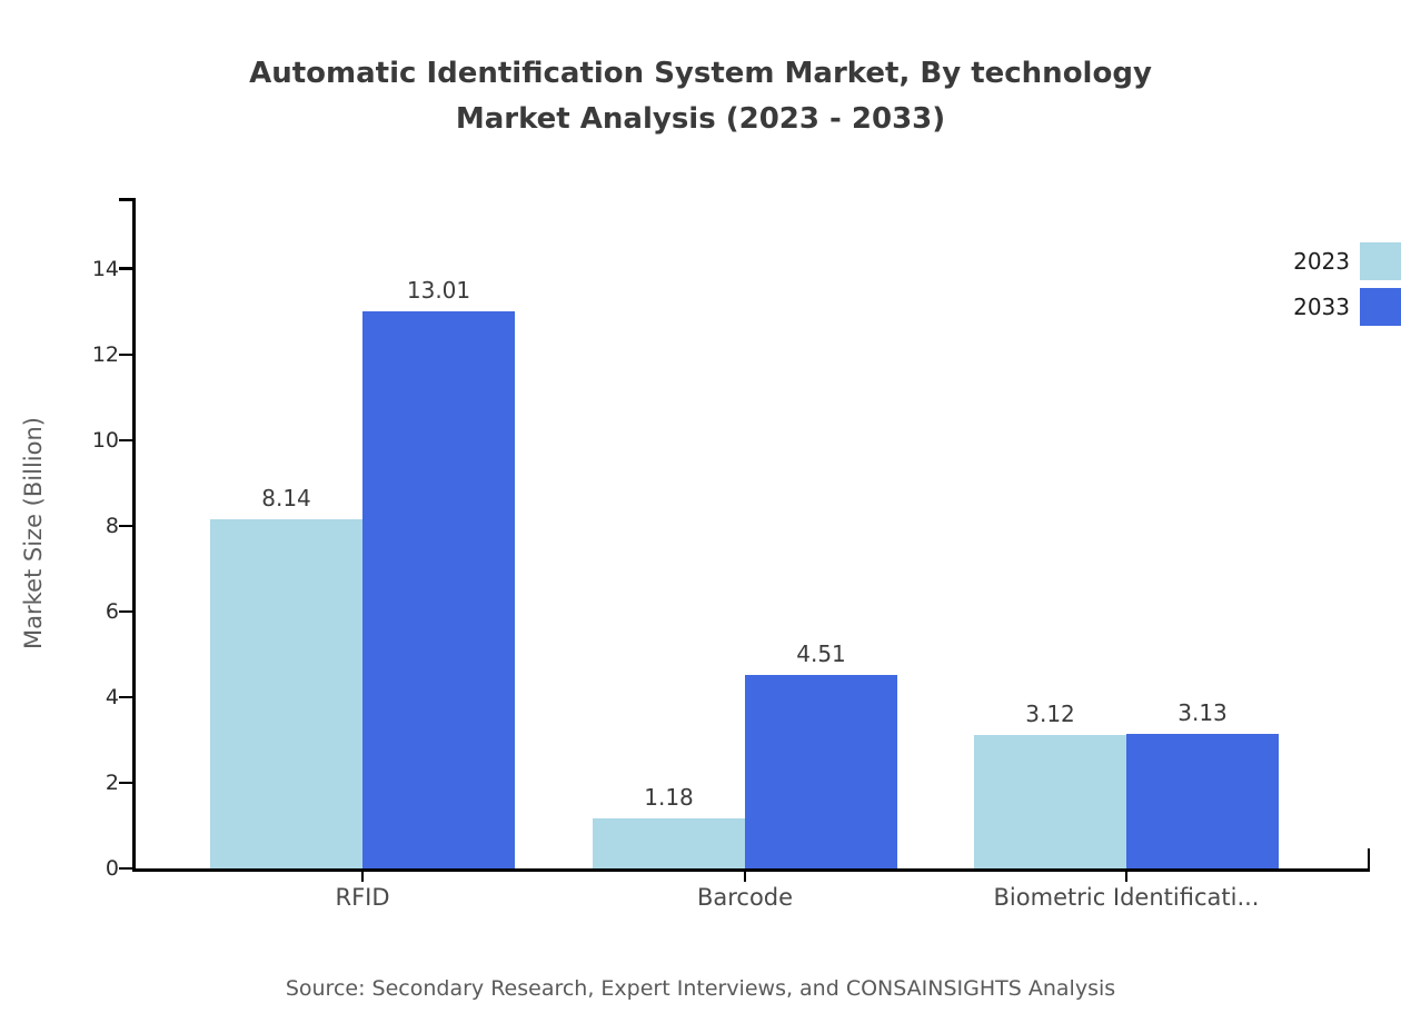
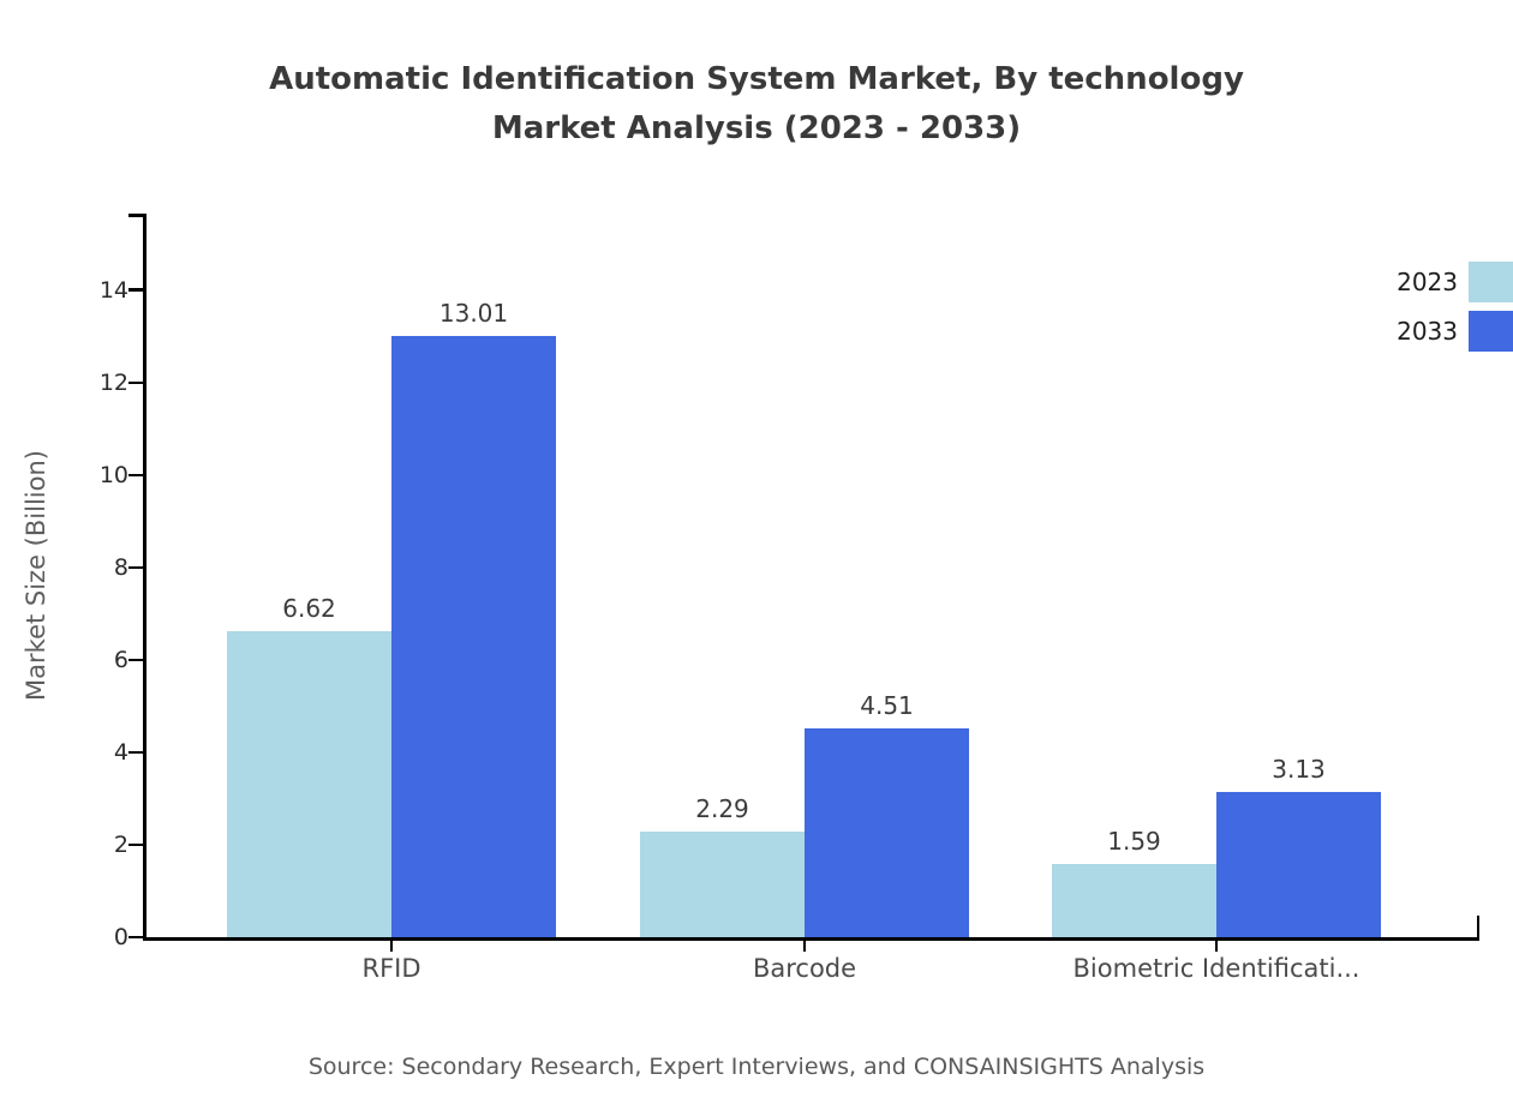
2023/RFID: 8.14 -> 6.62
2023/Barcode: 1.18 -> 2.29
2023/Biometric Identificati...: 3.12 -> 1.59
